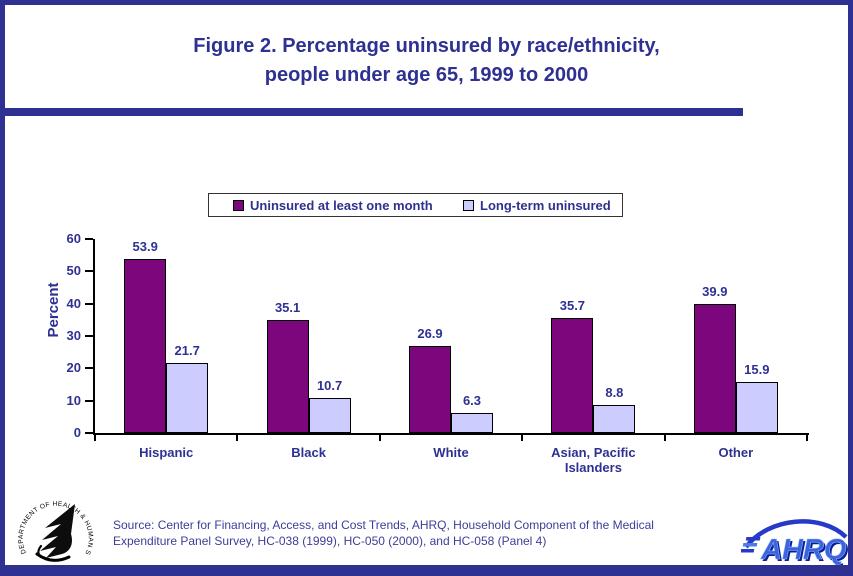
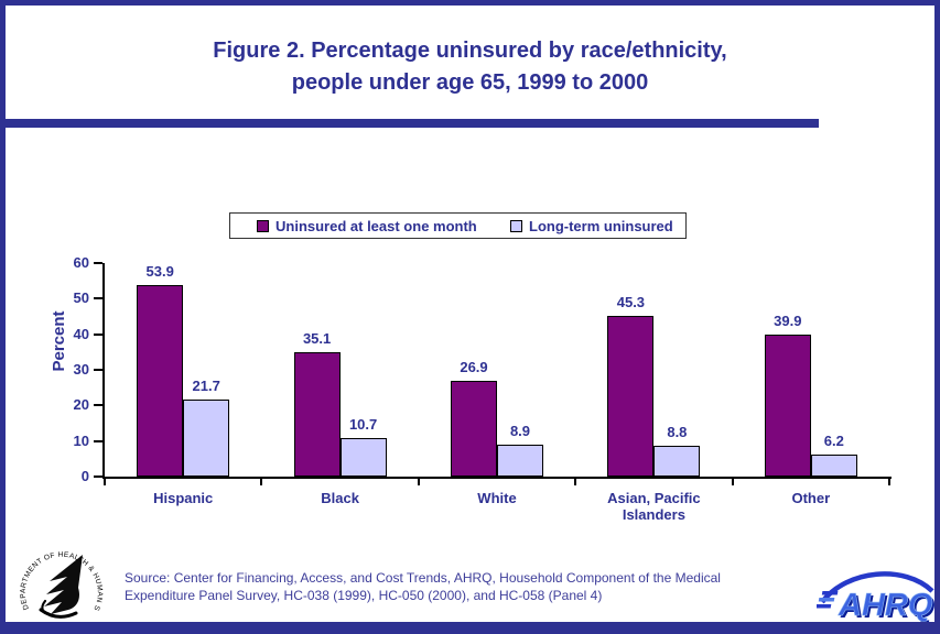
Long-term uninsured/White: 6.3 -> 8.9
Uninsured at least one month/Asian, Pacific Islanders: 35.7 -> 45.3
Long-term uninsured/Other: 15.9 -> 6.2
